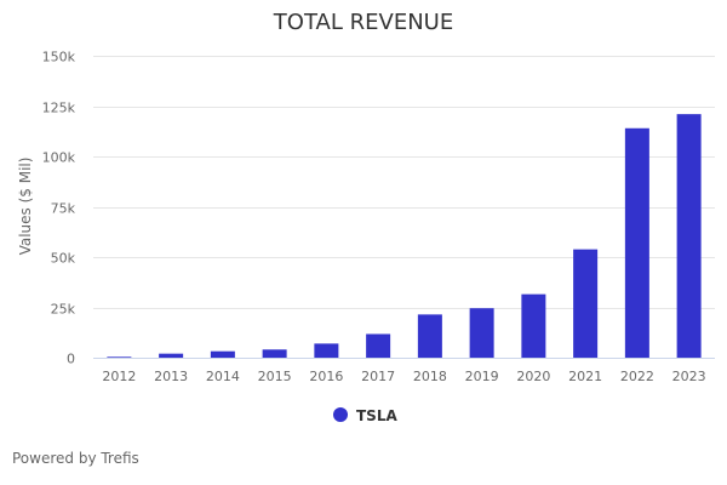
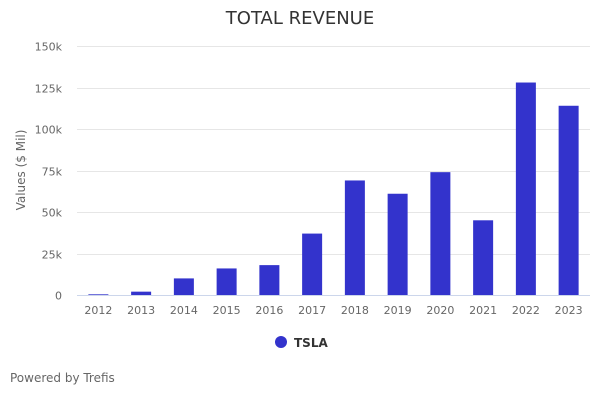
2014: 3k -> 10k
2015: 4k -> 16k
2016: 7k -> 18k
2017: 12k -> 37k
2018: 21k -> 69k
2019: 25k -> 61k
2020: 32k -> 74k
2021: 54k -> 45k
2022: 114k -> 128k
2023: 121k -> 114k
